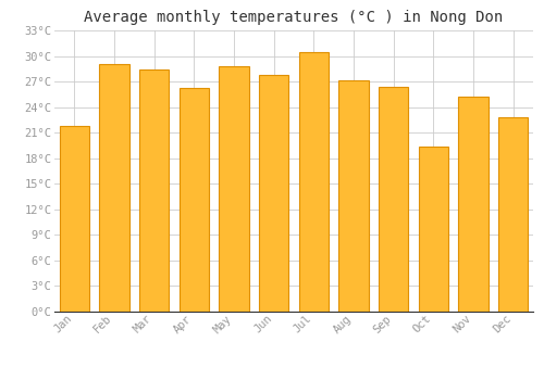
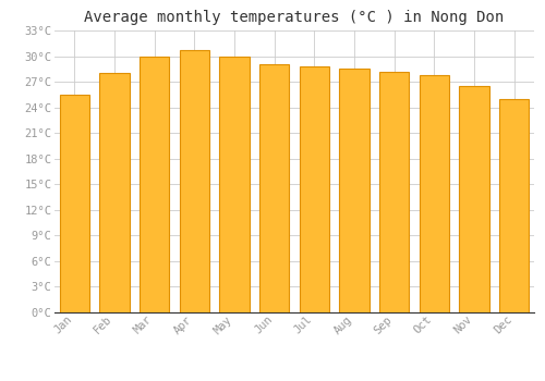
Jan: 21.8°C -> 25.5°C
Feb: 29.0°C -> 28.0°C
Mar: 28.4°C -> 30.0°C
Apr: 26.2°C -> 30.7°C
May: 28.8°C -> 30.0°C
Jun: 27.8°C -> 29.0°C
Jul: 30.4°C -> 28.8°C
Aug: 27.2°C -> 28.5°C
Sep: 26.4°C -> 28.2°C
Oct: 19.4°C -> 27.8°C
Nov: 25.2°C -> 26.5°C
Dec: 22.8°C -> 25.0°C
